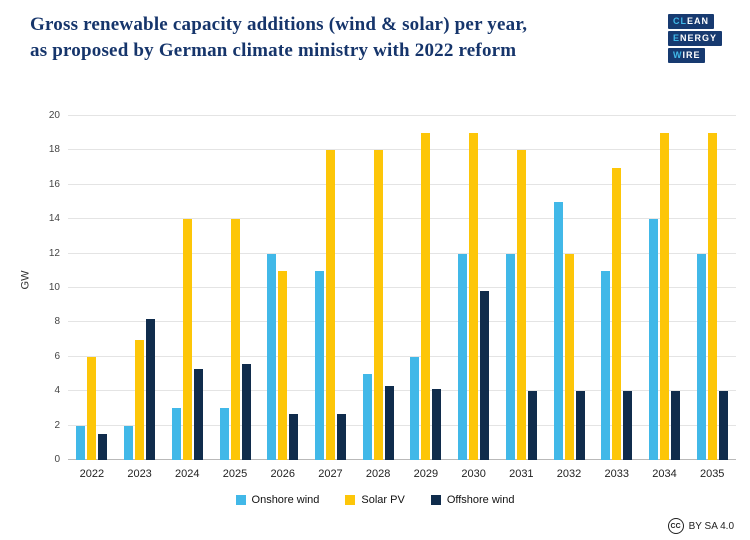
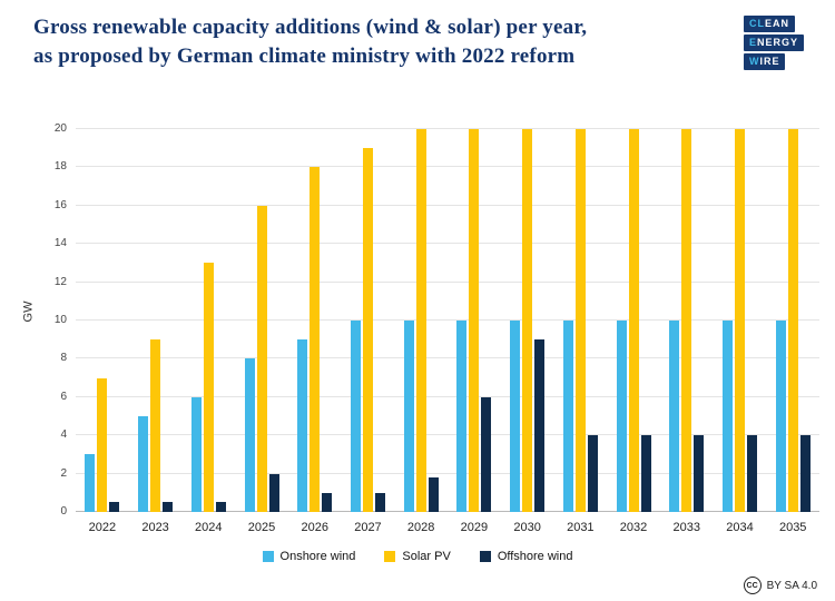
Onshore wind/2022: 2 -> 3
Solar PV/2022: 6 -> 7
Offshore wind/2022: 1.5 -> 0.5
Onshore wind/2023: 2 -> 5
Solar PV/2023: 7 -> 9
Offshore wind/2023: 8.2 -> 0.5
Onshore wind/2024: 3 -> 6
Solar PV/2024: 14 -> 13
Offshore wind/2024: 5.3 -> 0.5
Onshore wind/2025: 3 -> 8
Solar PV/2025: 14 -> 16
Offshore wind/2025: 5.6 -> 2.0
Onshore wind/2026: 12 -> 9
Solar PV/2026: 11 -> 18
Offshore wind/2026: 2.7 -> 1.0
Onshore wind/2027: 11 -> 10
Solar PV/2027: 18 -> 19
Offshore wind/2027: 2.7 -> 1.0
Onshore wind/2028: 5 -> 10
Solar PV/2028: 18 -> 20
Offshore wind/2028: 4.3 -> 1.8
Onshore wind/2029: 6 -> 10
Solar PV/2029: 19 -> 20
Offshore wind/2029: 4.1 -> 6.0
Onshore wind/2030: 12 -> 10
Solar PV/2030: 19 -> 20
Offshore wind/2030: 9.8 -> 9.0
Onshore wind/2031: 12 -> 10
Solar PV/2031: 18 -> 20
Onshore wind/2032: 15 -> 10
Solar PV/2032: 12 -> 20
Onshore wind/2033: 11 -> 10
Solar PV/2033: 17 -> 20
Onshore wind/2034: 14 -> 10
Solar PV/2034: 19 -> 20
Onshore wind/2035: 12 -> 10
Solar PV/2035: 19 -> 20
